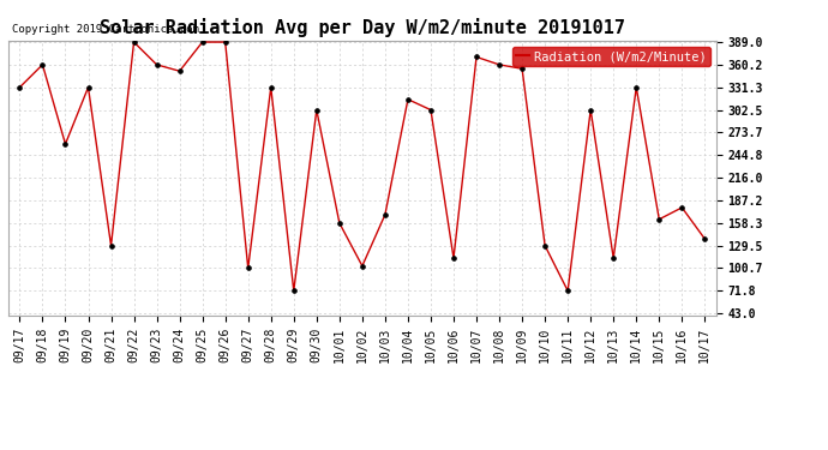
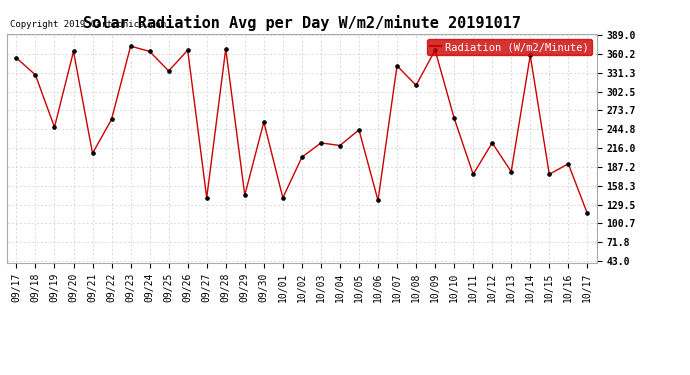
09/17: 331 -> 354
09/18: 360 -> 328
09/19: 259 -> 248
09/20: 331 -> 364
09/21: 130 -> 208
09/22: 389 -> 260
09/23: 360 -> 372
09/24: 352 -> 364
09/25: 389 -> 334
09/26: 389 -> 366
09/27: 101 -> 140
09/28: 331 -> 368
09/29: 72 -> 144
09/30: 302 -> 256
10/01: 158 -> 140
10/02: 104 -> 202
10/03: 169 -> 224
10/04: 316 -> 220
10/05: 302 -> 244
10/06: 114 -> 136
10/07: 370 -> 342
10/08: 360 -> 312
10/09: 355 -> 366
10/10: 130 -> 262
10/11: 72 -> 176
10/12: 302 -> 224
10/13: 114 -> 180
10/14: 331 -> 358
10/15: 163 -> 176
10/16: 178 -> 192
10/17: 138 -> 116
